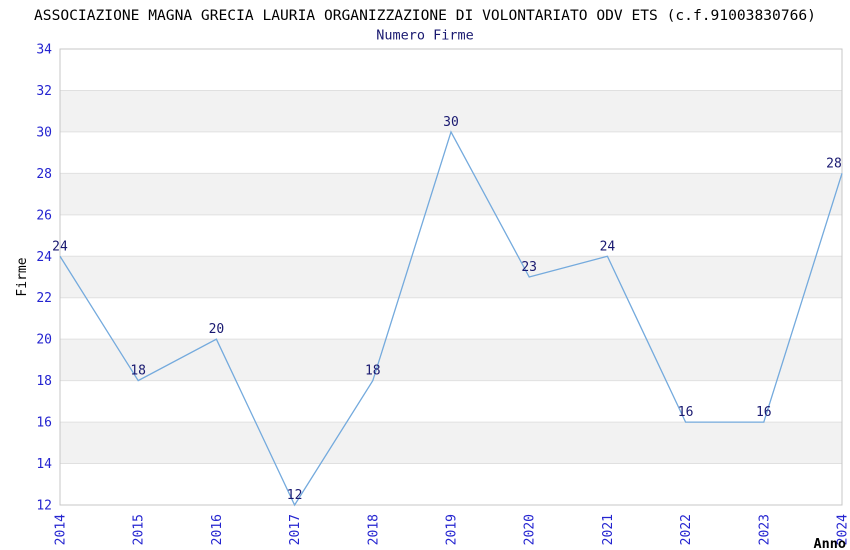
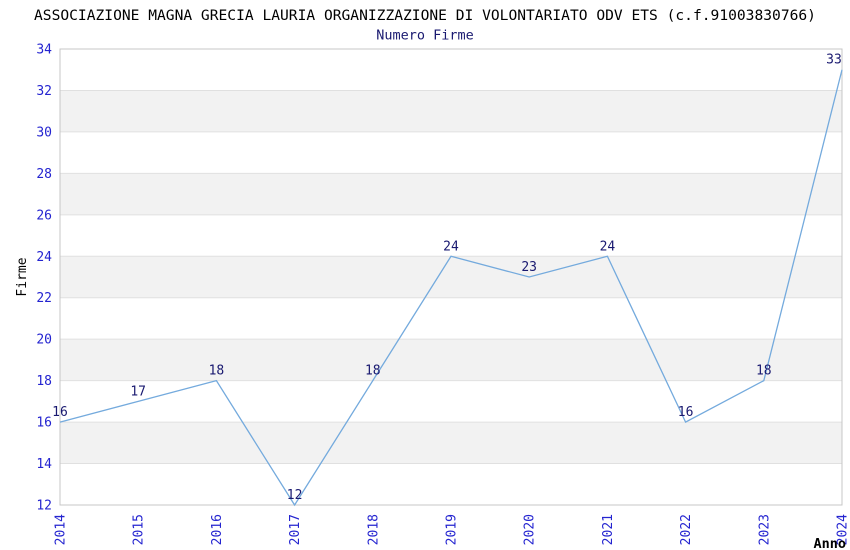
2014: 24 -> 16
2015: 18 -> 17
2016: 20 -> 18
2019: 30 -> 24
2023: 16 -> 18
2024: 28 -> 33
